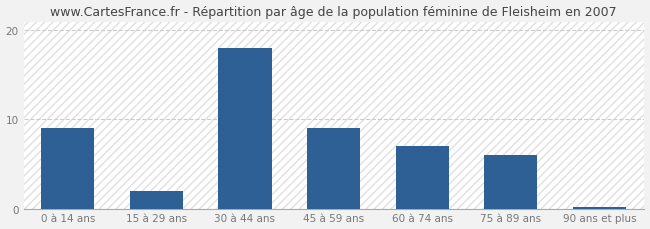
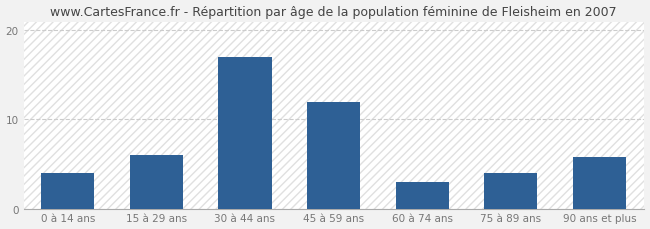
0 à 14 ans: 9.0 -> 4.0
15 à 29 ans: 2.0 -> 6.0
30 à 44 ans: 18.0 -> 17.0
45 à 59 ans: 9.0 -> 12.0
60 à 74 ans: 7.0 -> 3.0
75 à 89 ans: 6.0 -> 4.0
90 ans et plus: 0.2 -> 5.8
